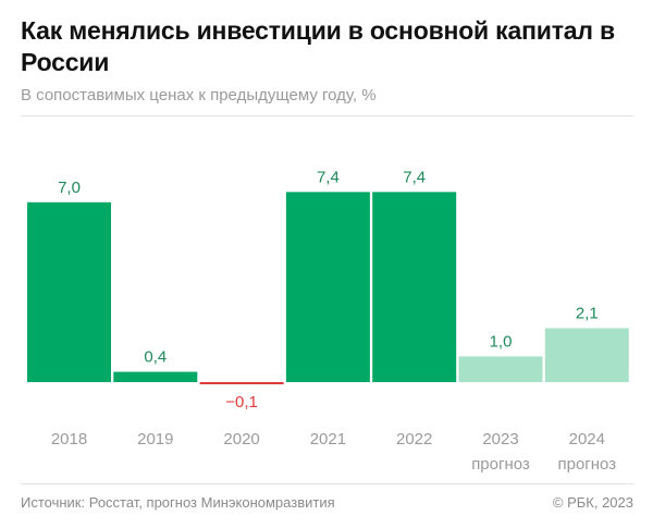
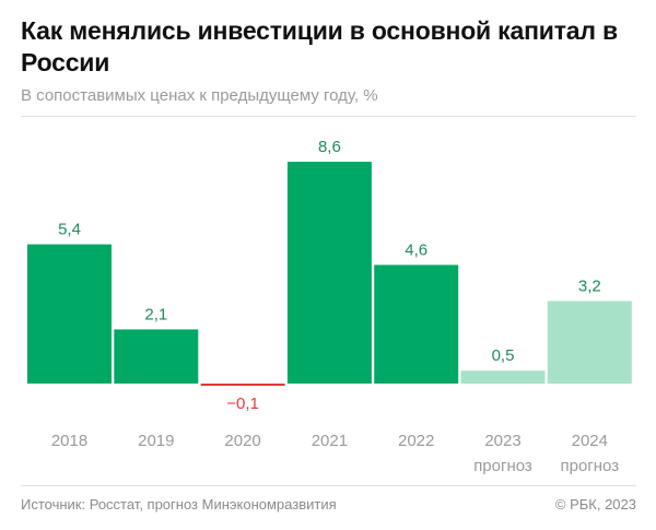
2018: 7,0 -> 5,4
2019: 0,4 -> 2,1
2021: 7,4 -> 8,6
2022: 7,4 -> 4,6
2023: 1,0 -> 0,5
2024: 2,1 -> 3,2
